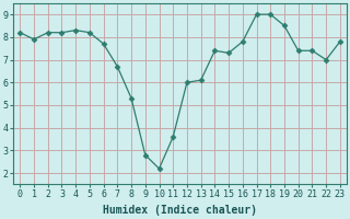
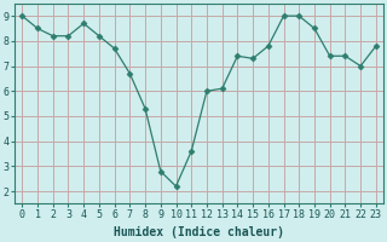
0: 8.2 -> 9.0
1: 7.9 -> 8.5
4: 8.3 -> 8.7
